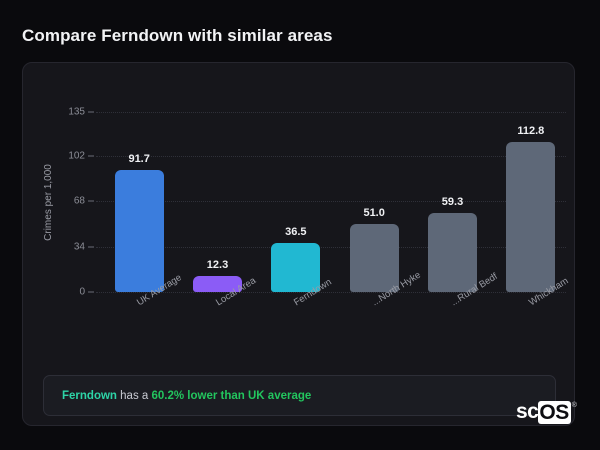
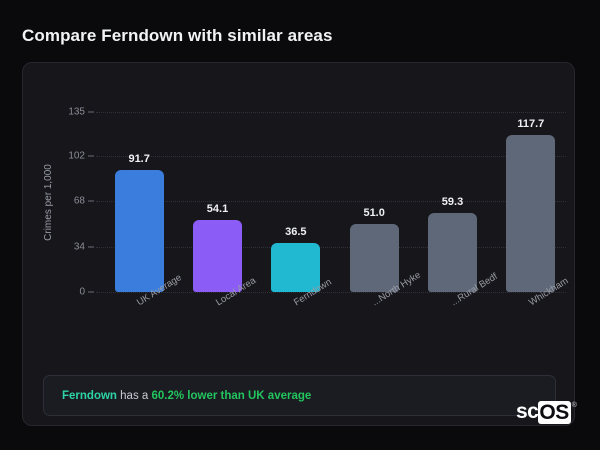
Local Area: 12.3 -> 54.1
Whickham: 112.8 -> 117.7
